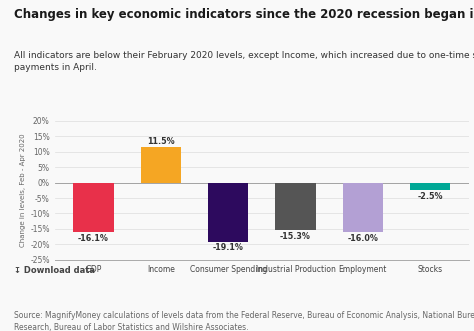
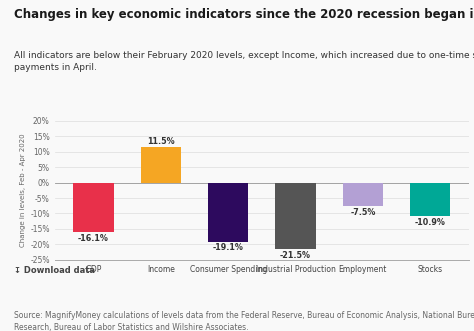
Industrial Production: -15.3% -> -21.5%
Employment: -16.0% -> -7.5%
Stocks: -2.5% -> -10.9%
